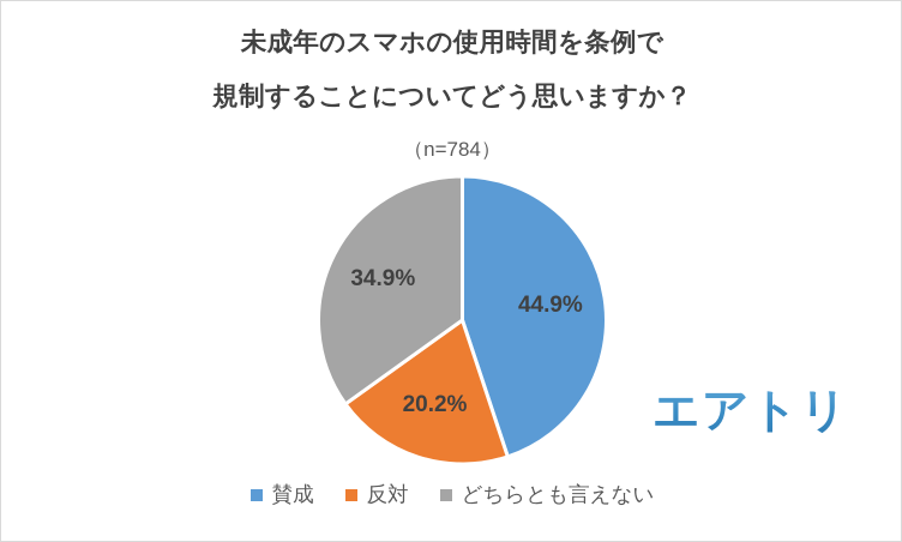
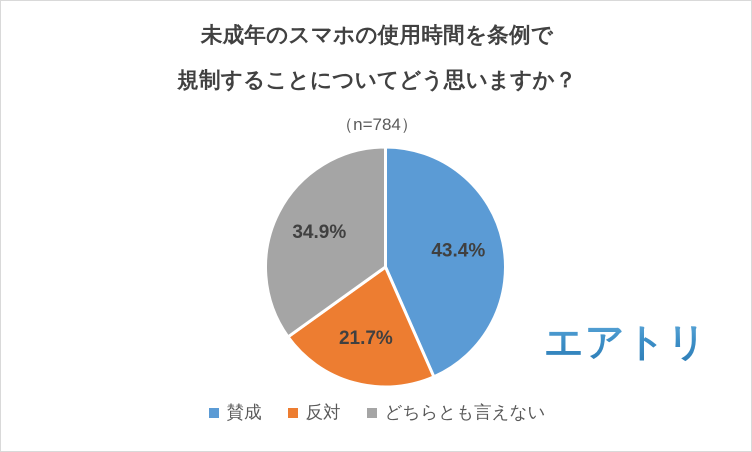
賛成: 44.9% -> 43.4%
反対: 20.2% -> 21.7%
